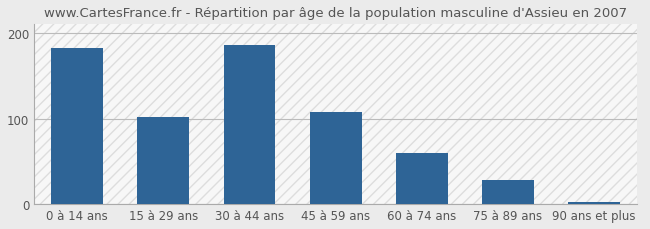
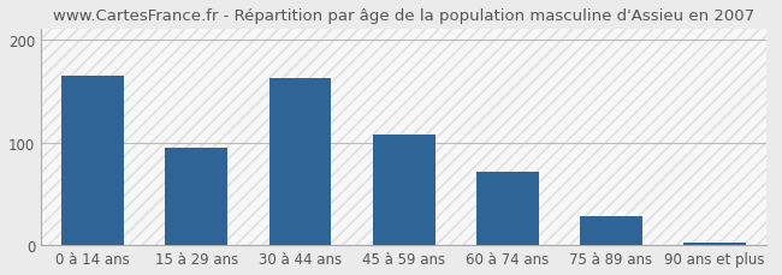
0 à 14 ans: 182 -> 165
15 à 29 ans: 102 -> 95
30 à 44 ans: 186 -> 163
60 à 74 ans: 60 -> 72
